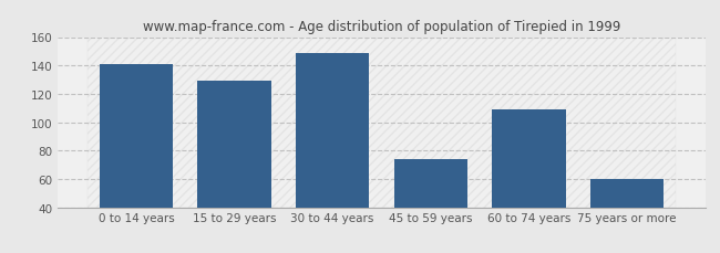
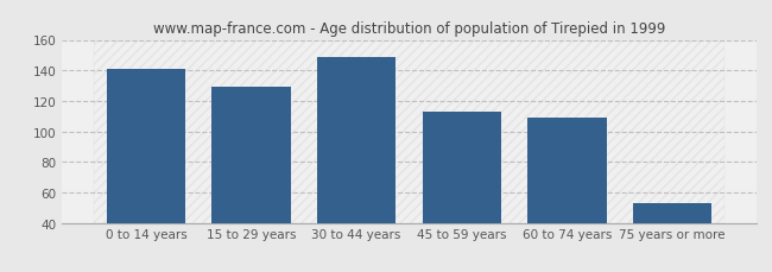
45 to 59 years: 74 -> 113
75 years or more: 60 -> 53
